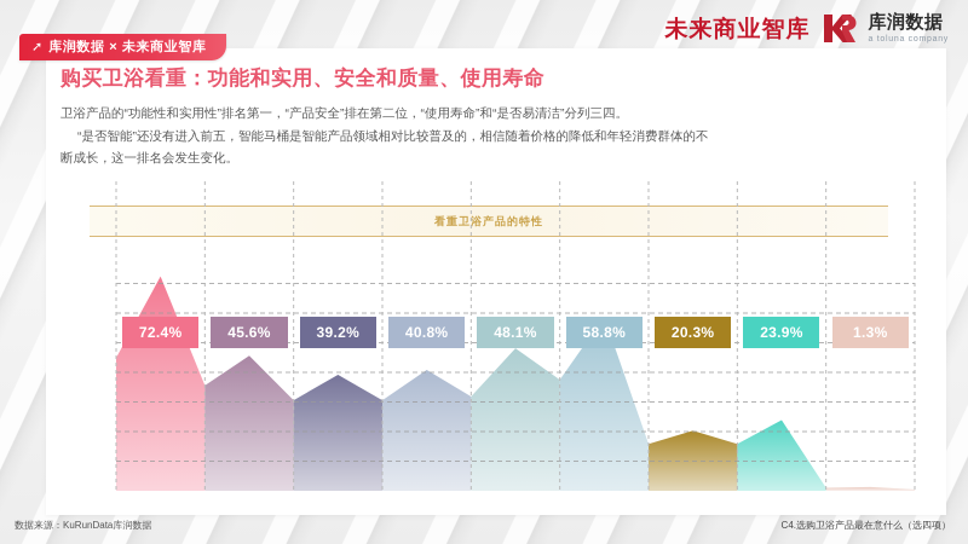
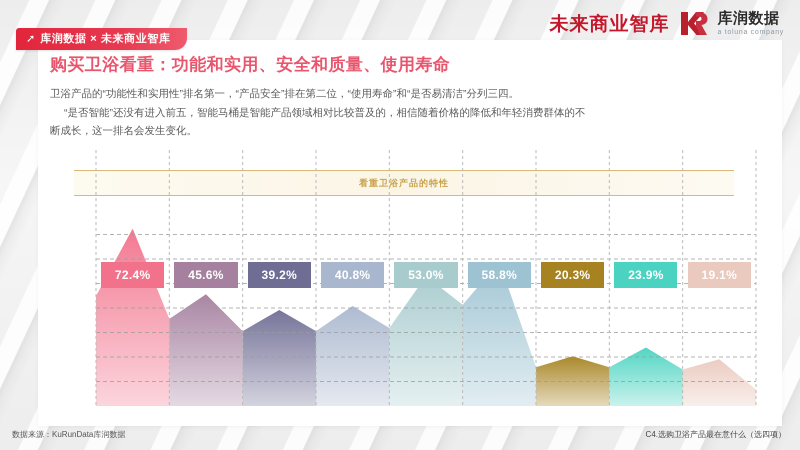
使用寿命: 48.1% -> 53.0%
是不是进口品牌: 1.3% -> 19.1%
